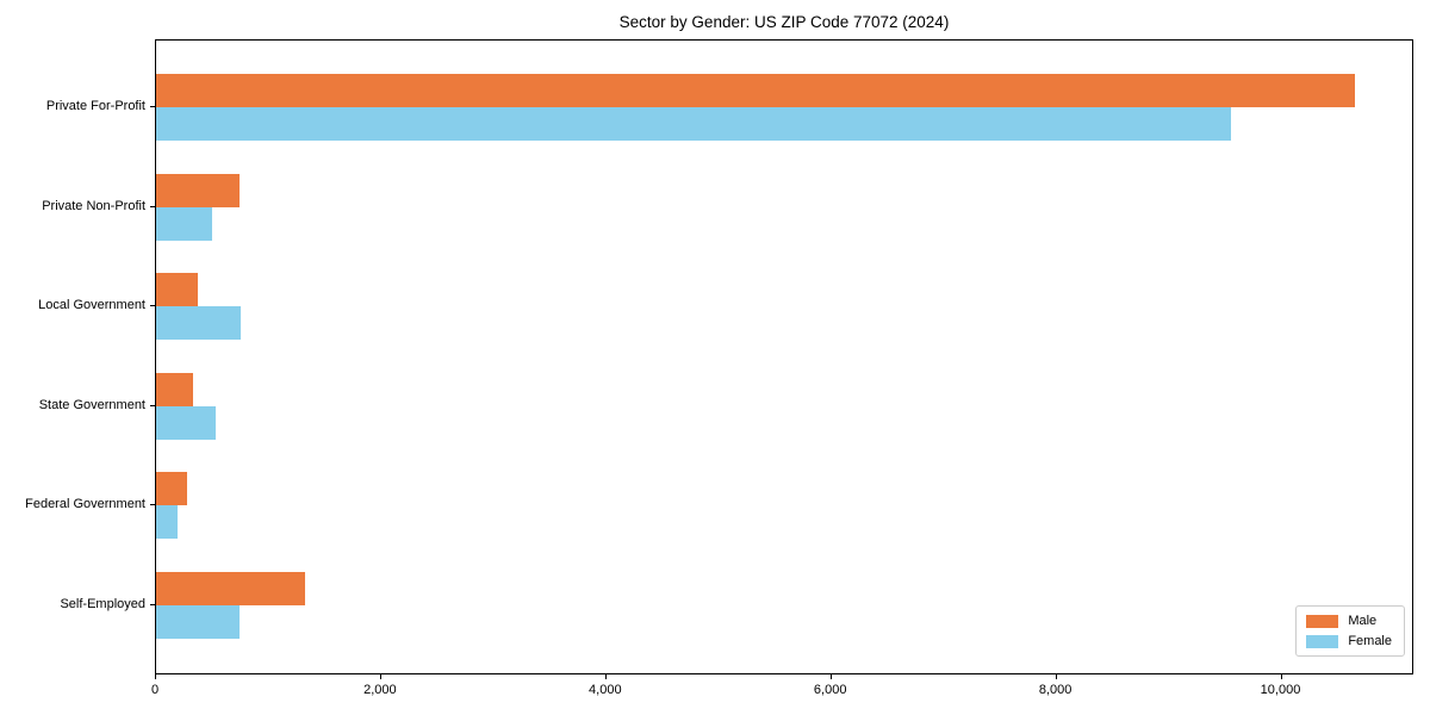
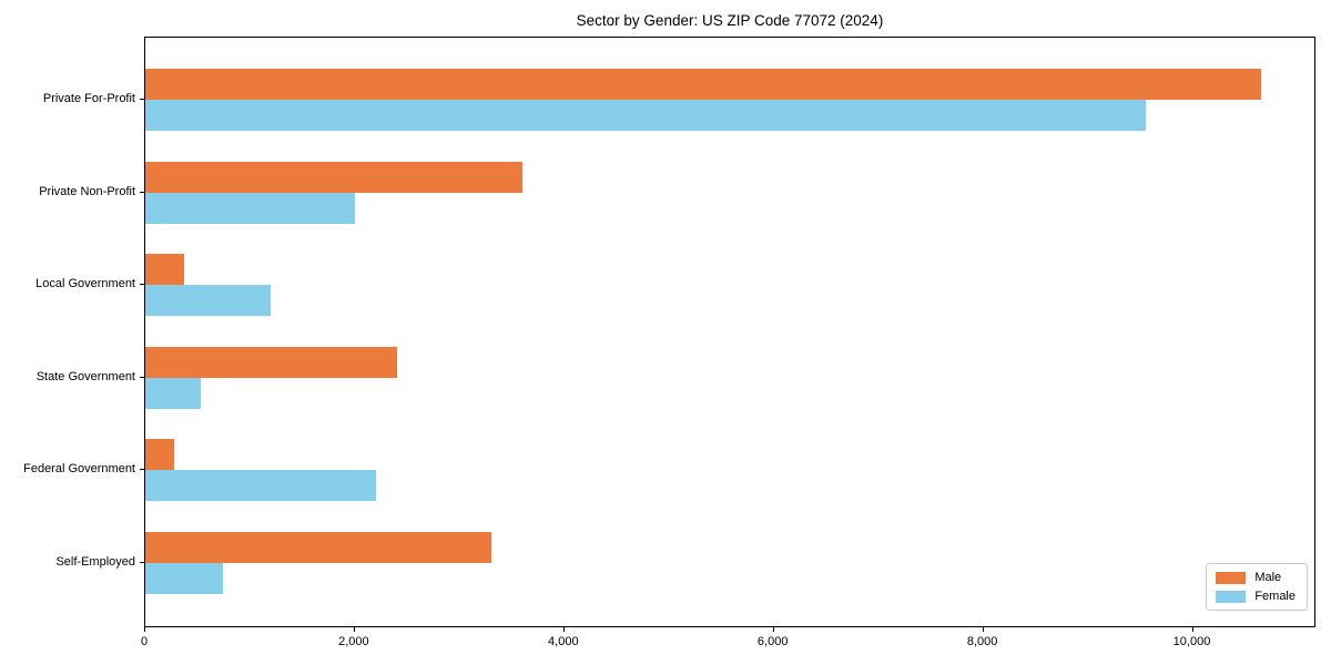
Male/Private Non-Profit: 700 -> 3600
Female/Private Non-Profit: 500 -> 2000
Female/Local Government: 800 -> 1200
Male/State Government: 300 -> 2400
Female/Federal Government: 200 -> 2200
Male/Self-Employed: 1300 -> 3300
